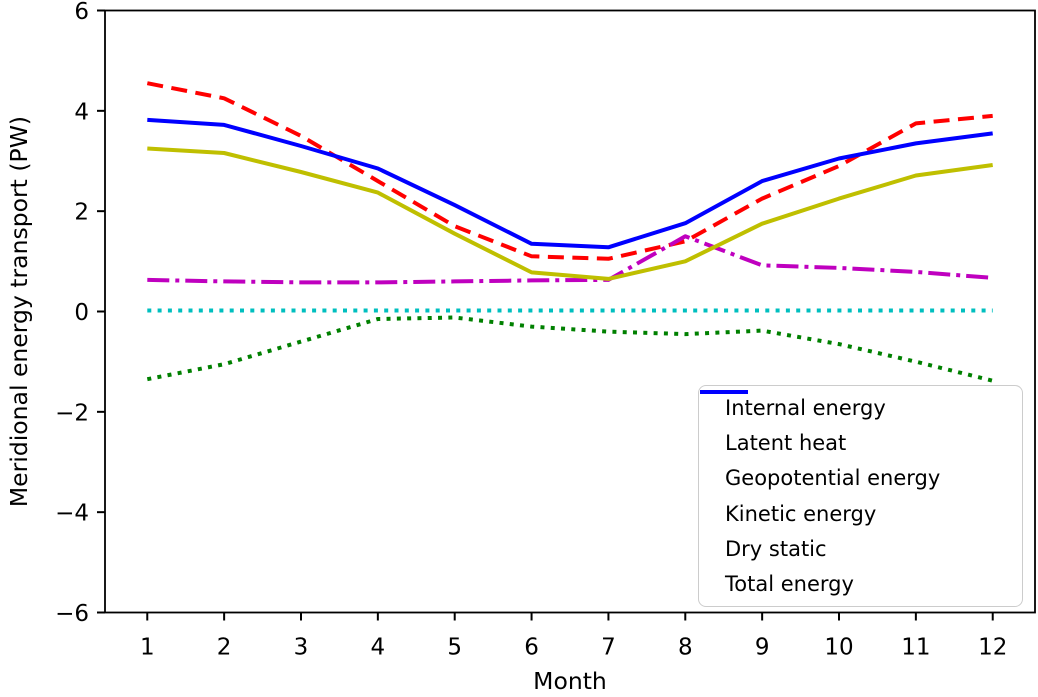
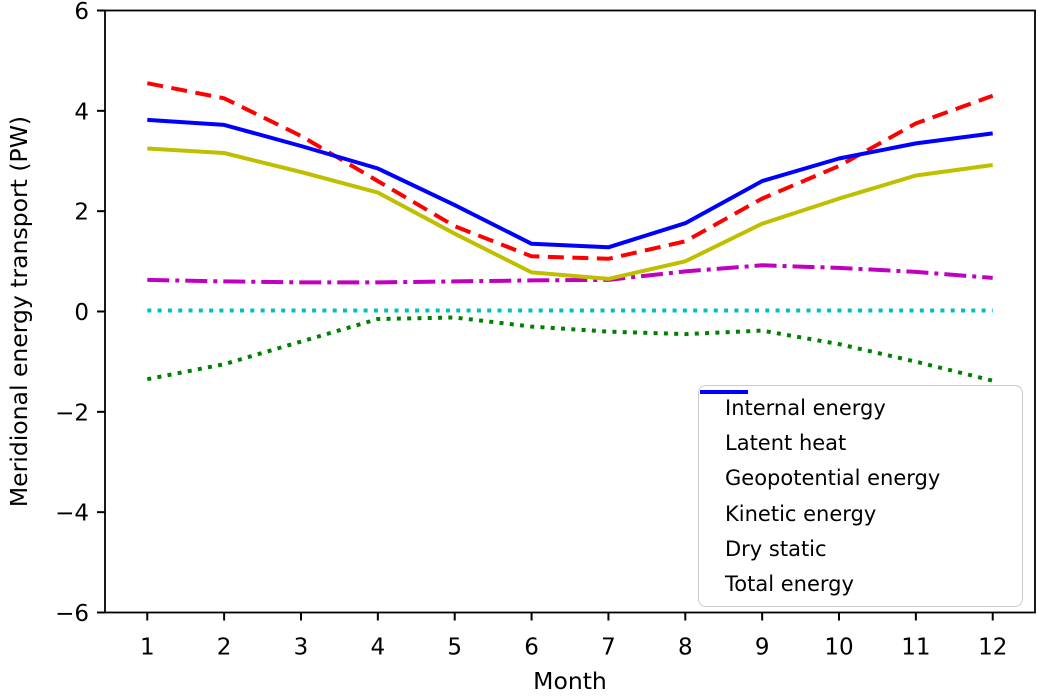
Latent heat/8: 1.5 -> 0.8
Internal energy/12: 3.9 -> 4.3
